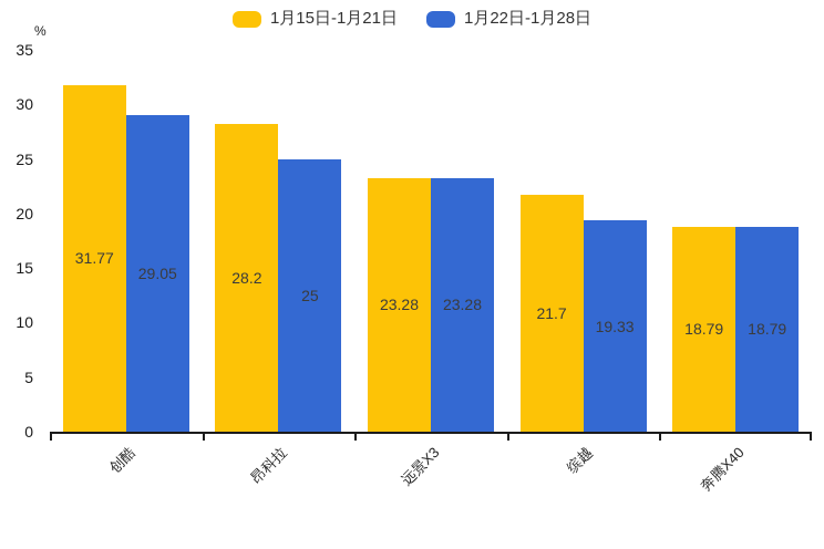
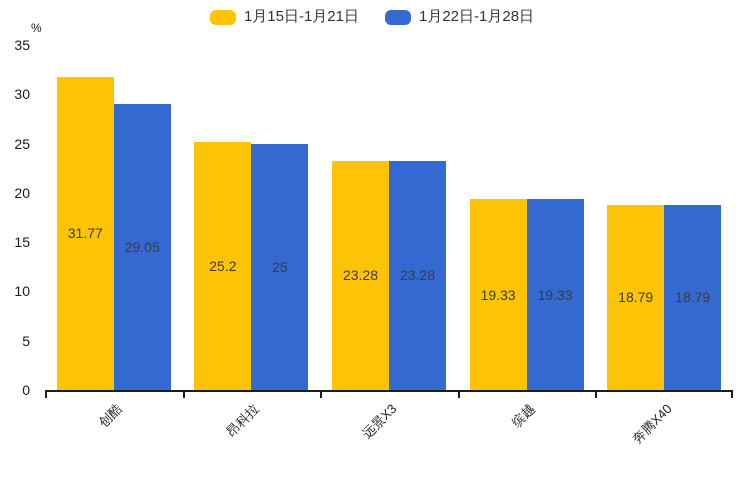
1月15日-1月21日/昂科拉: 28.2 -> 25.2
1月15日-1月21日/缤越: 21.7 -> 19.33
